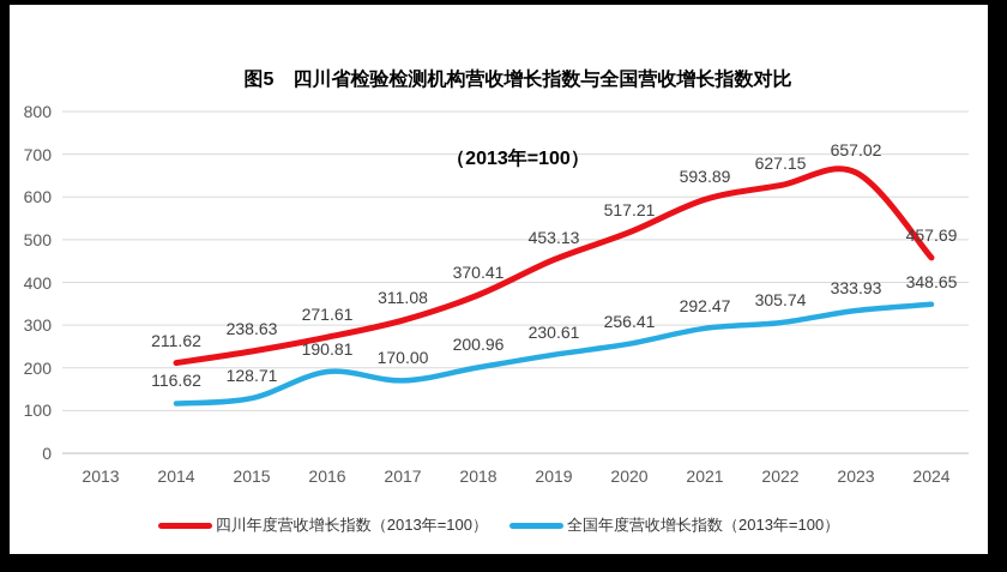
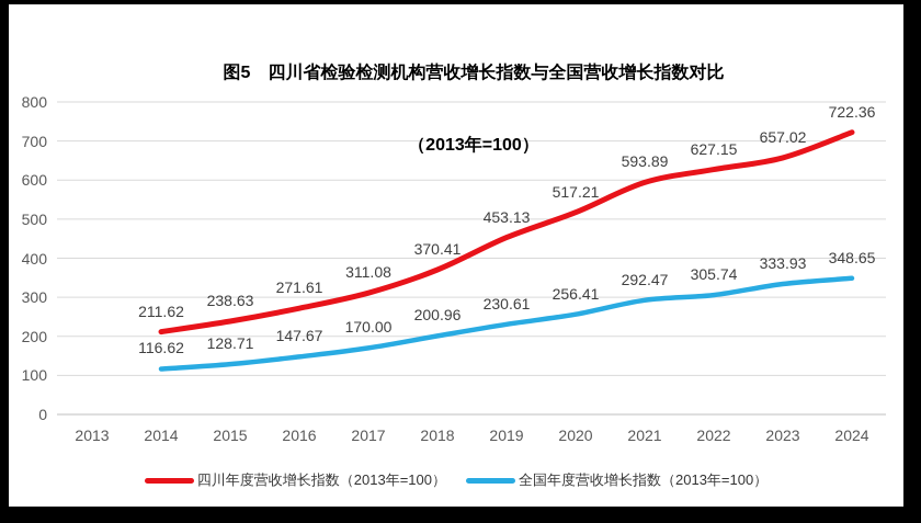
全国年度营收增长指数（2013年=100）/2016: 190.81 -> 147.67
四川年度营收增长指数（2013年=100）/2024: 457.69 -> 722.36
